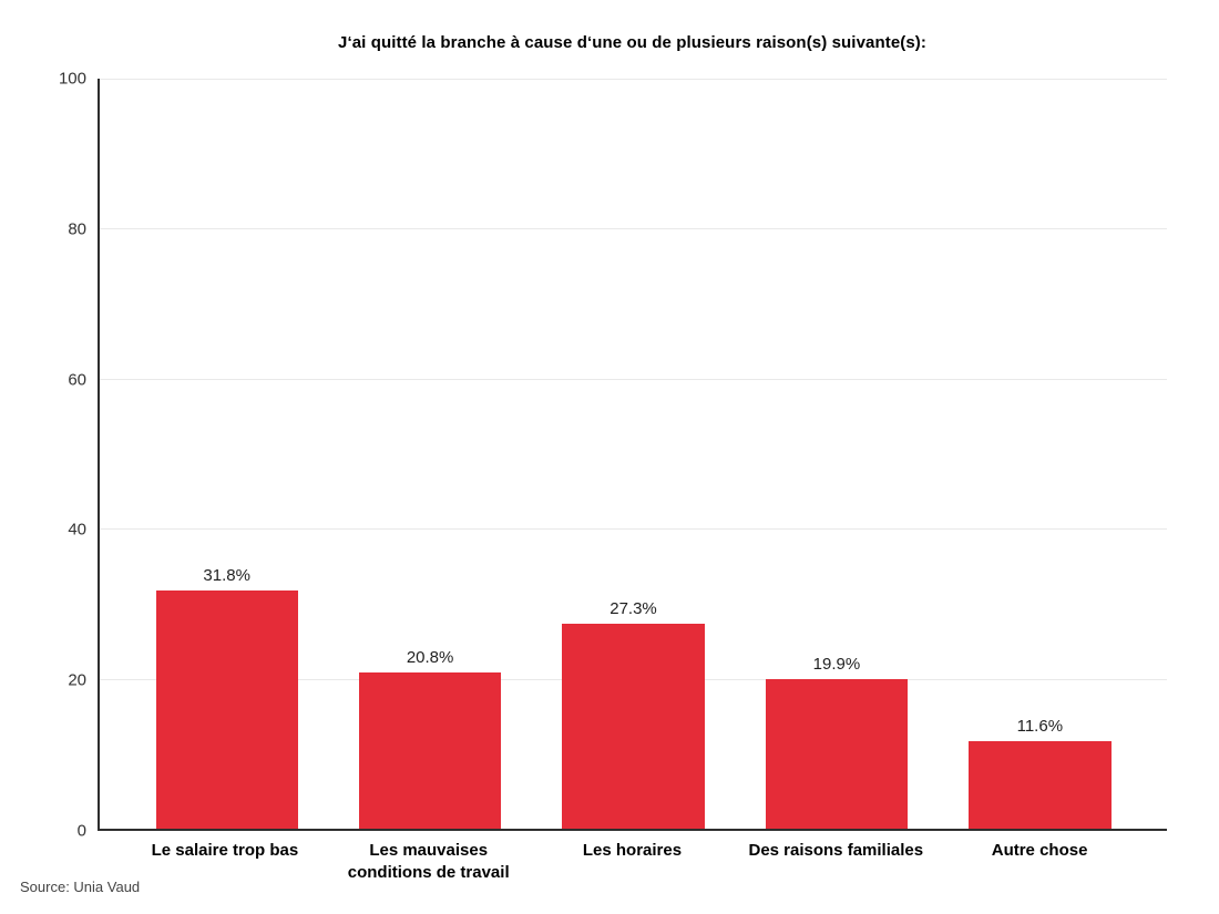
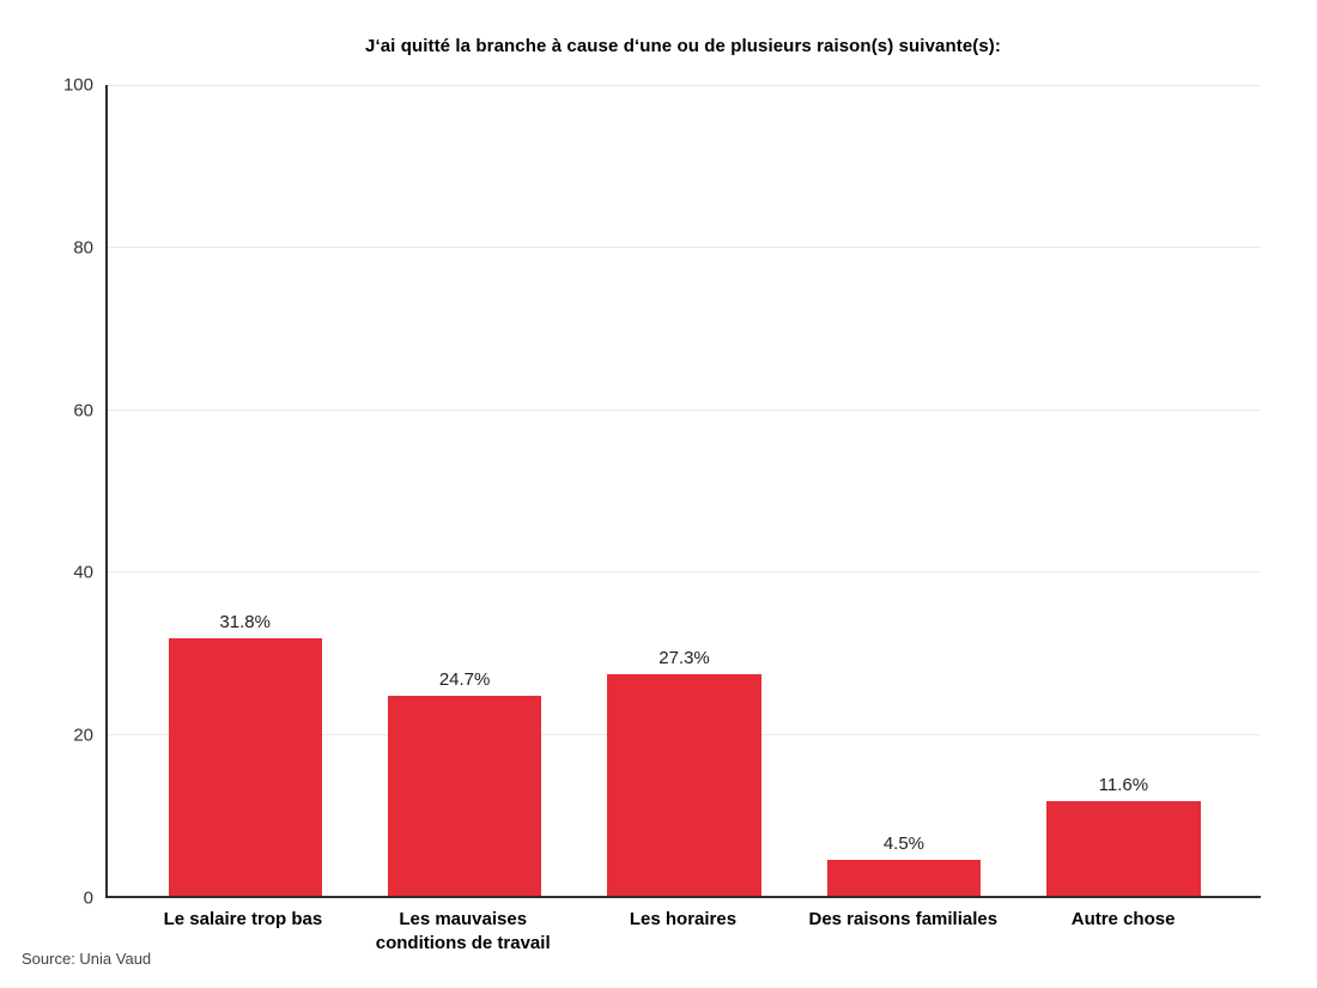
Les mauvaises conditions de travail: 20.8% -> 24.7%
Des raisons familiales: 19.9% -> 4.5%
